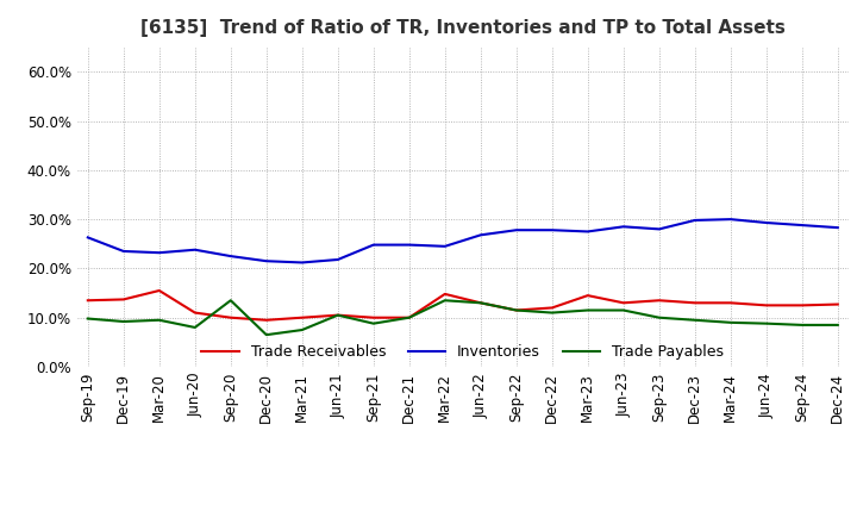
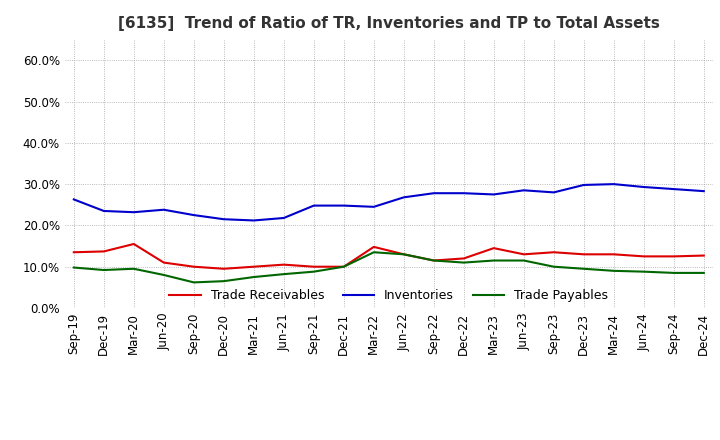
Trade Payables/Sep-20: 13.5% -> 6.2%
Trade Payables/Jun-21: 10.5% -> 8.2%
